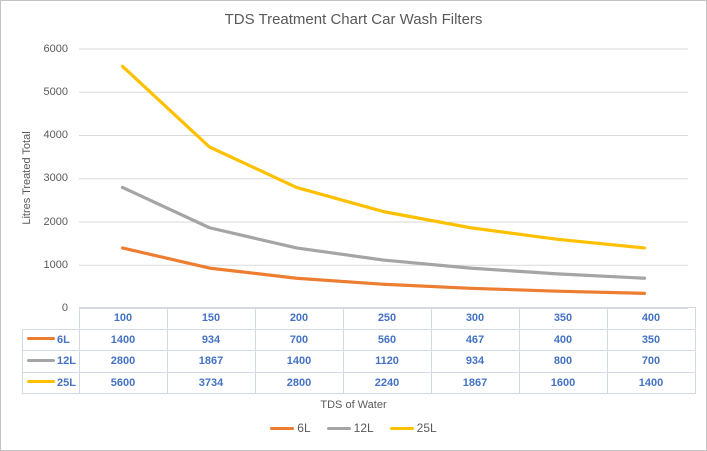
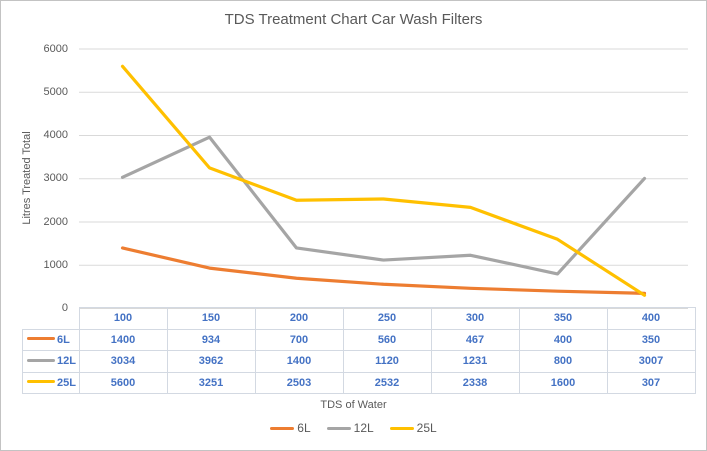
12L/100: 2800 -> 3034
12L/150: 1867 -> 3962
25L/150: 3734 -> 3251
25L/200: 2800 -> 2503
25L/250: 2240 -> 2532
12L/300: 934 -> 1231
25L/300: 1867 -> 2338
12L/400: 700 -> 3007
25L/400: 1400 -> 307
